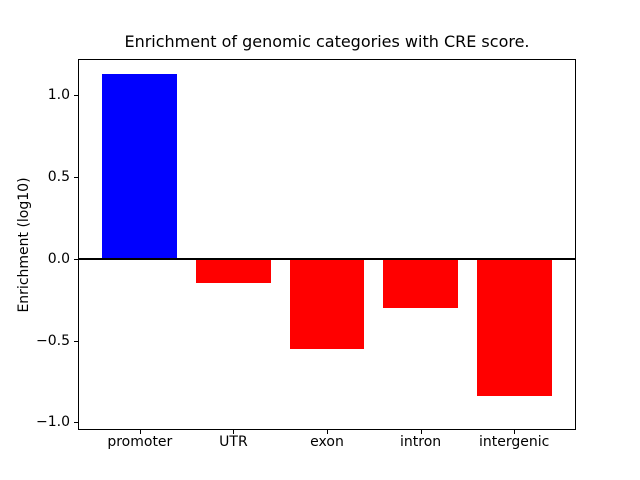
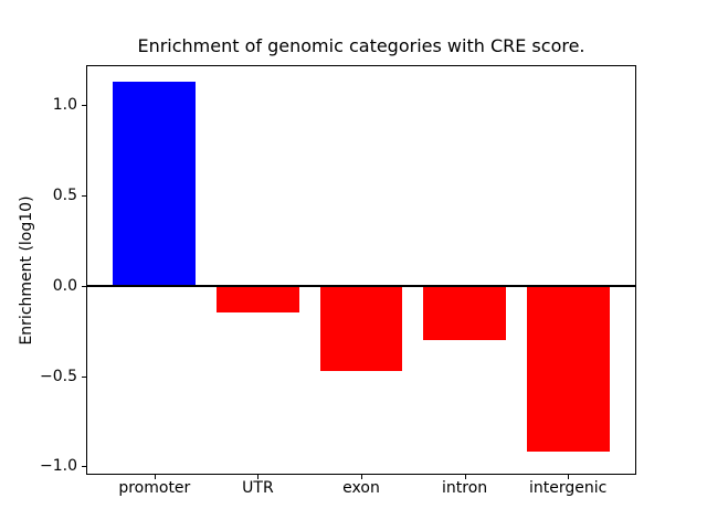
exon: -0.55 -> -0.47
intergenic: -0.84 -> -0.92
